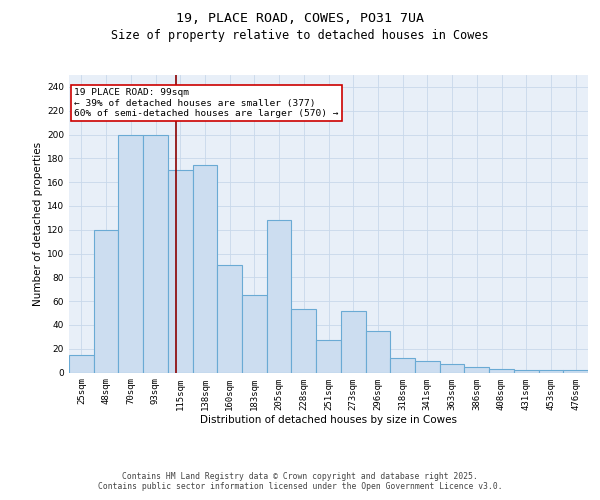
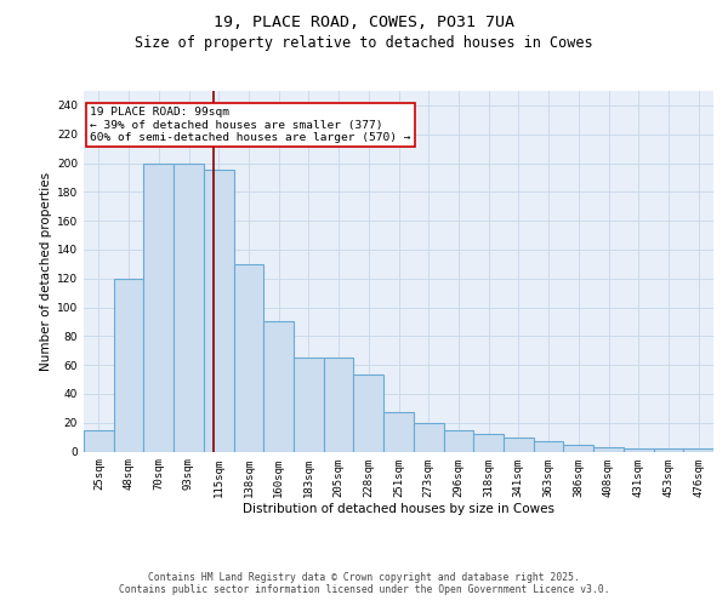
115sqm: 170 -> 195
138sqm: 174 -> 130
205sqm: 128 -> 65
273sqm: 52 -> 20
296sqm: 35 -> 15
